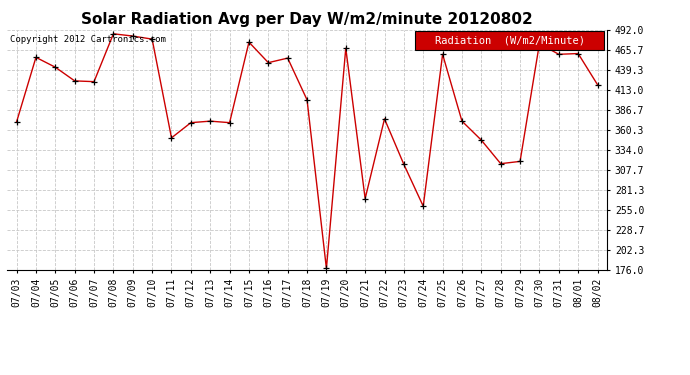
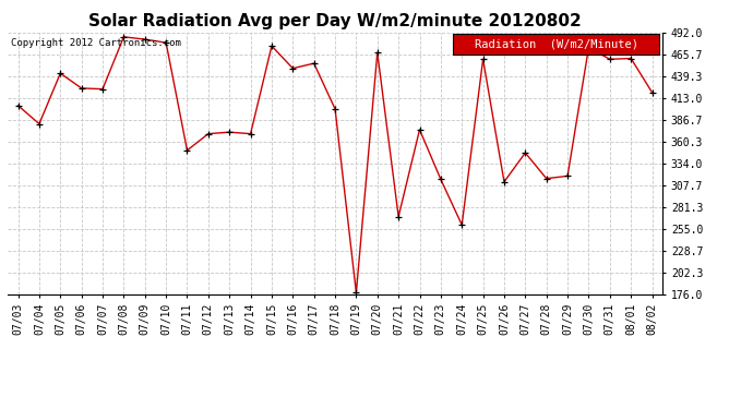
07/03: 371 -> 404
07/04: 456 -> 382
07/26: 372 -> 312
